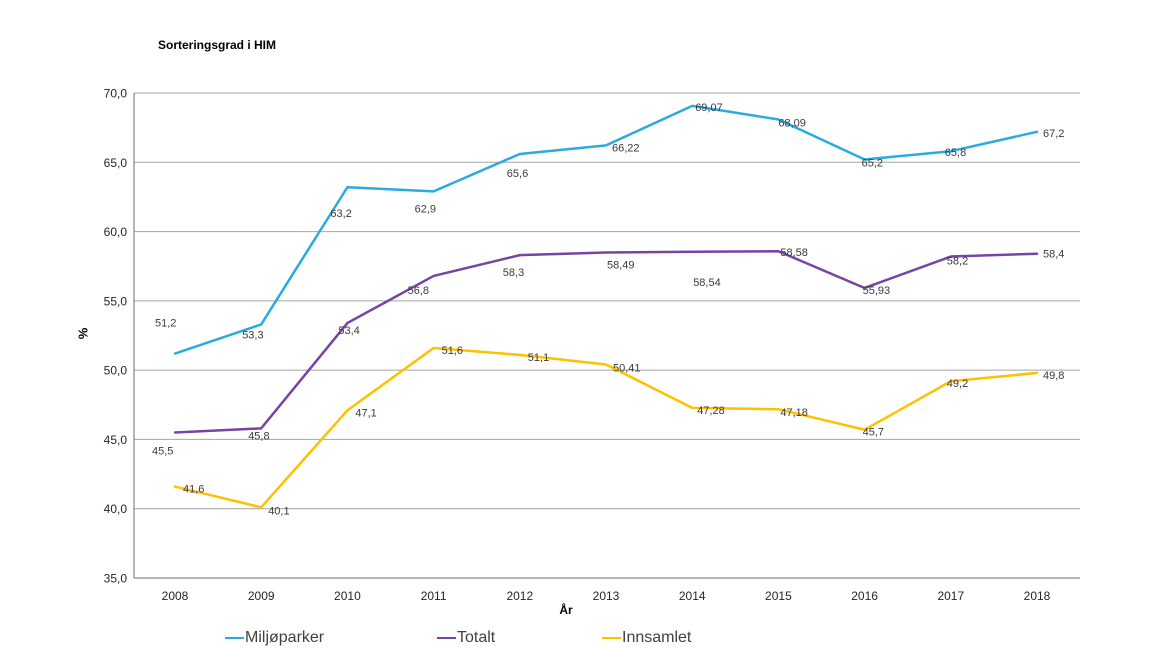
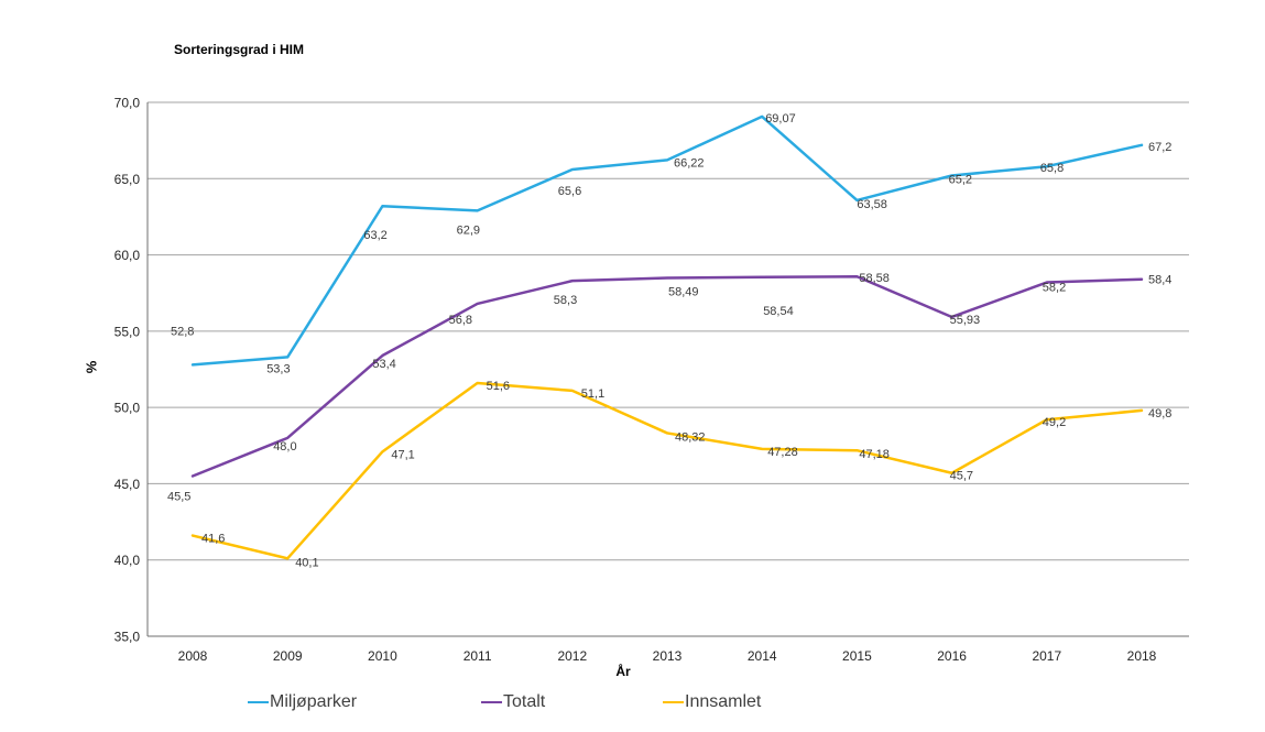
Miljøparker/2008: 51,2 -> 52,8
Totalt/2009: 45,8 -> 48,0
Innsamlet/2013: 50,41 -> 48,32
Miljøparker/2015: 68,09 -> 63,58
